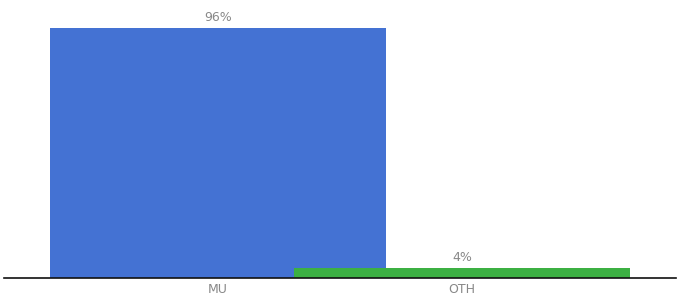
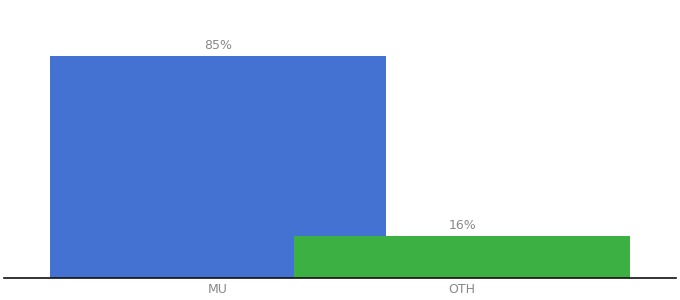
MU: 96% -> 85%
OTH: 4% -> 16%
